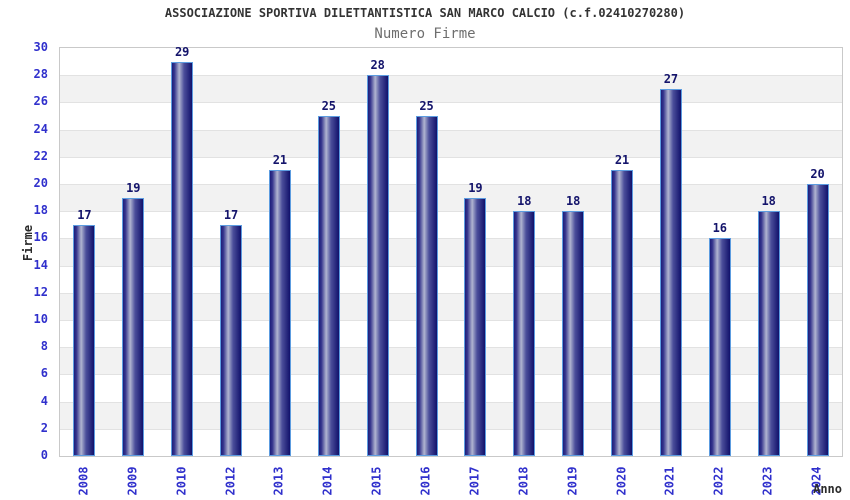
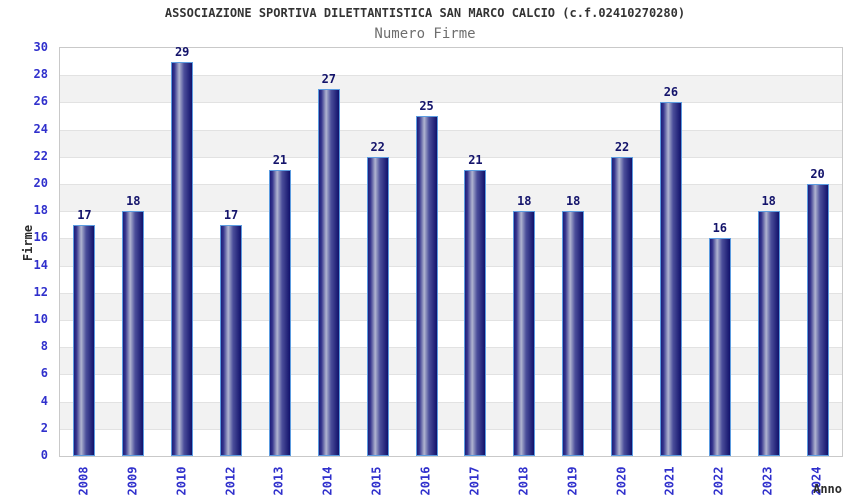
2009: 19 -> 18
2014: 25 -> 27
2015: 28 -> 22
2017: 19 -> 21
2020: 21 -> 22
2021: 27 -> 26
